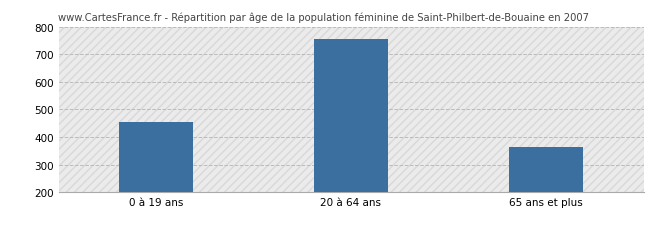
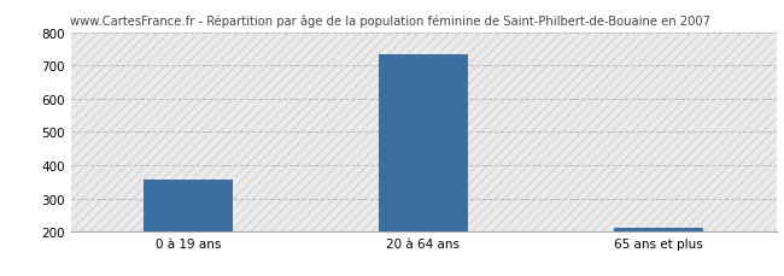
0 à 19 ans: 455 -> 355
20 à 64 ans: 755 -> 733
65 ans et plus: 365 -> 213
